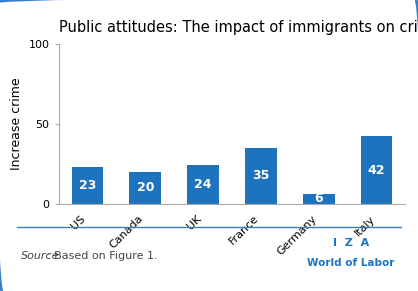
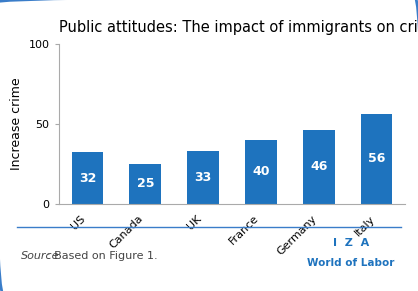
US: 23 -> 32
Canada: 20 -> 25
UK: 24 -> 33
France: 35 -> 40
Germany: 6 -> 46
Italy: 42 -> 56
